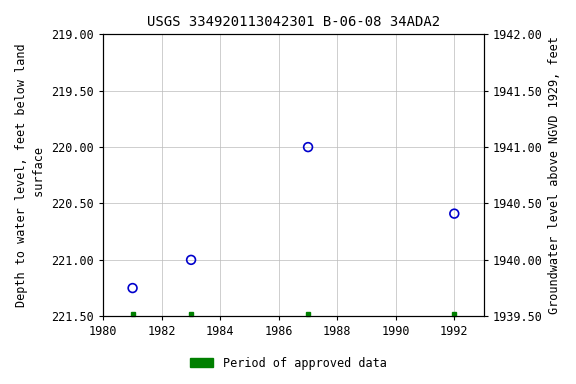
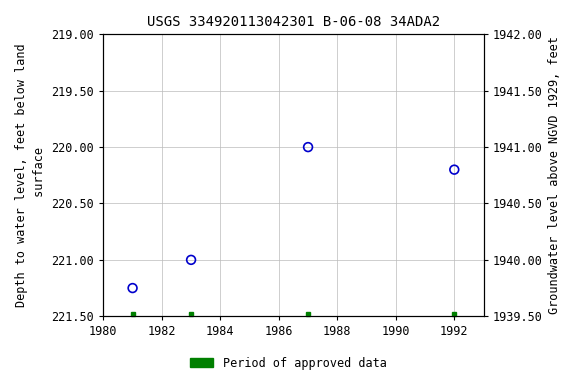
1992: 220.59 -> 220.20
